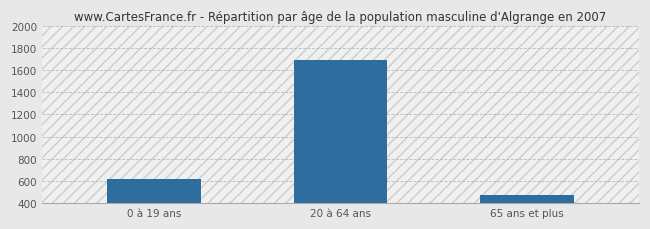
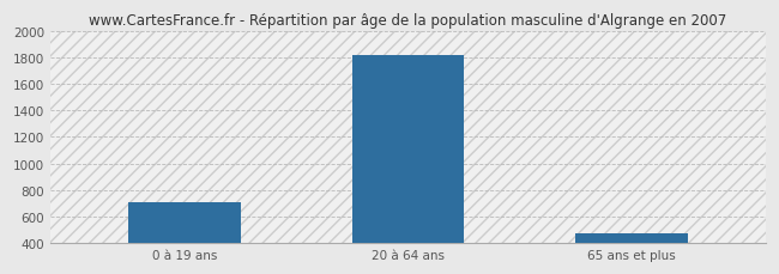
0 à 19 ans: 620 -> 710
20 à 64 ans: 1690 -> 1820
